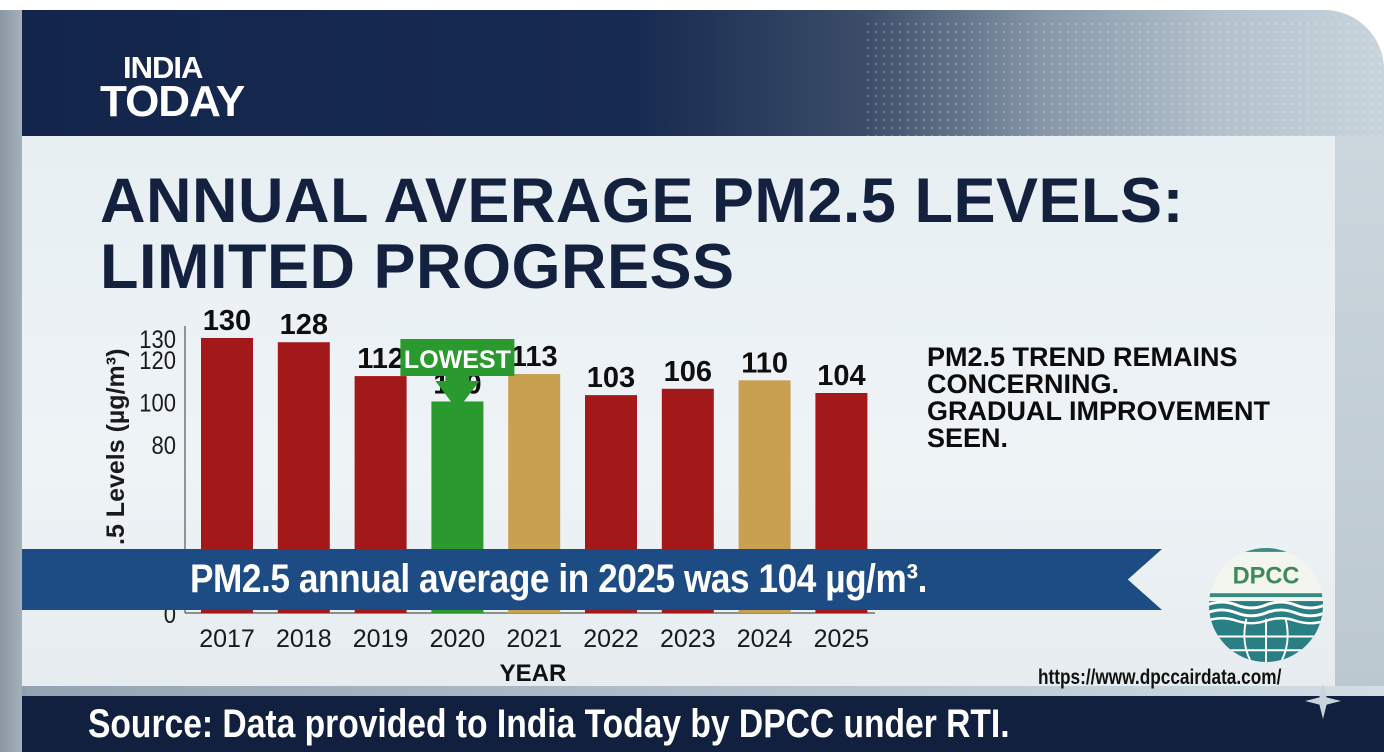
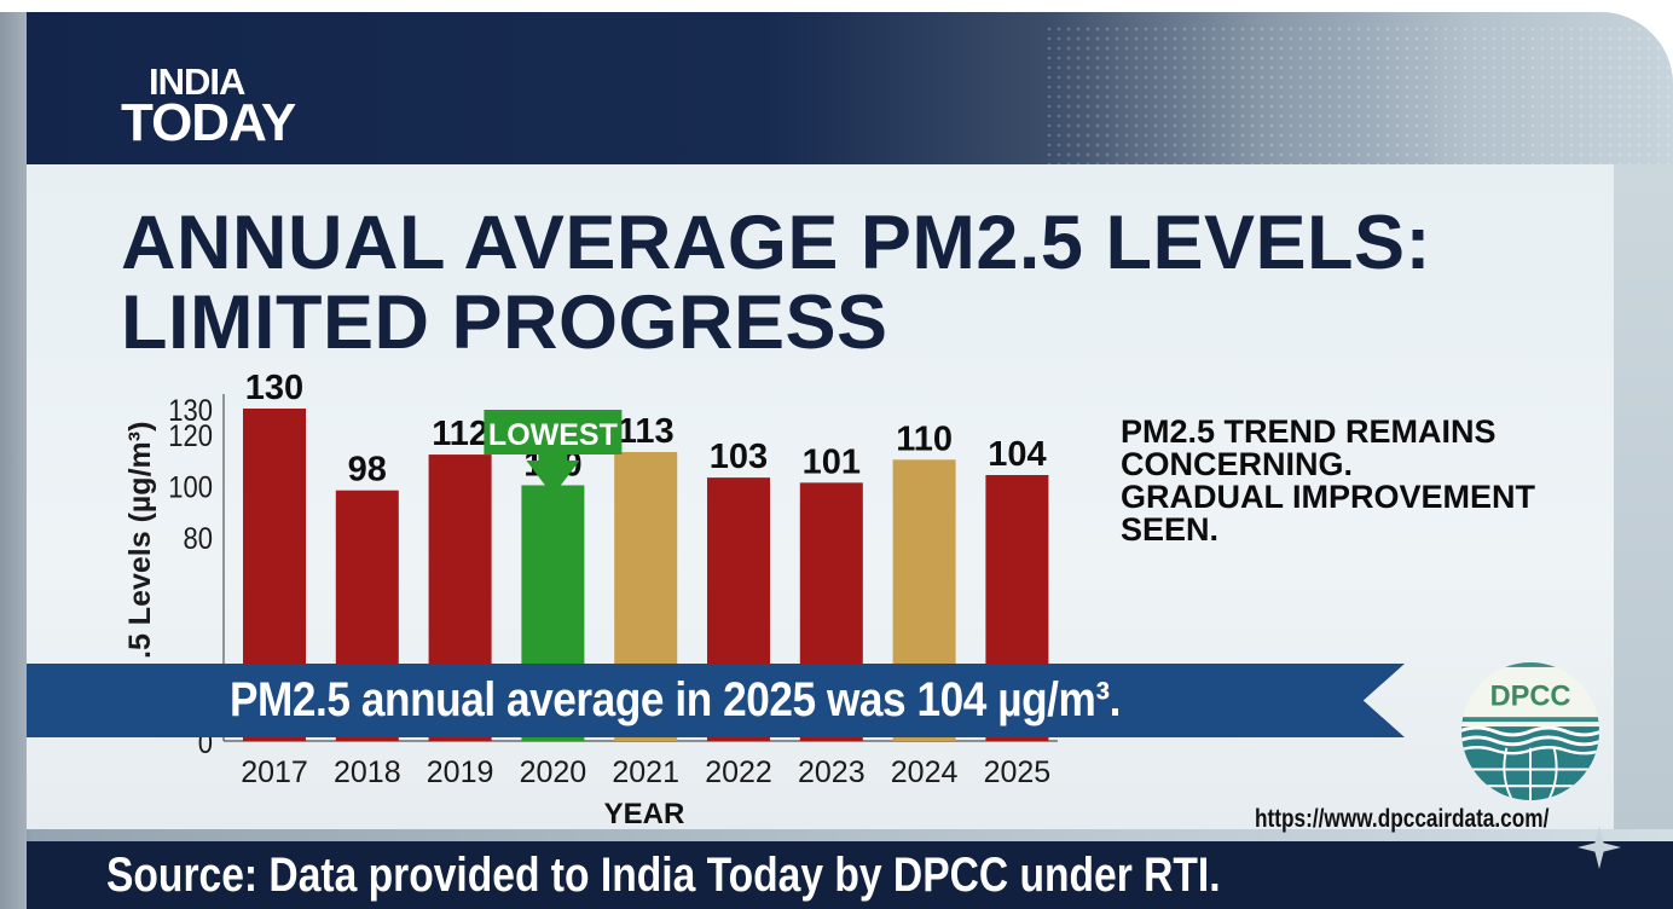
2018: 128 -> 98
2023: 106 -> 101
